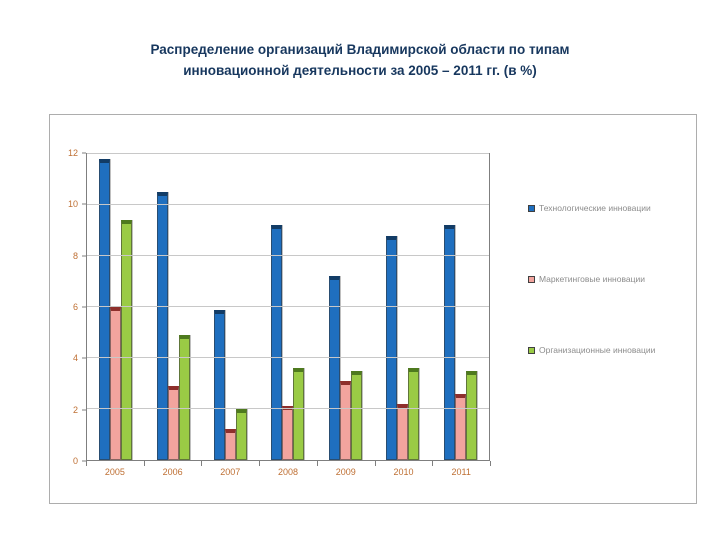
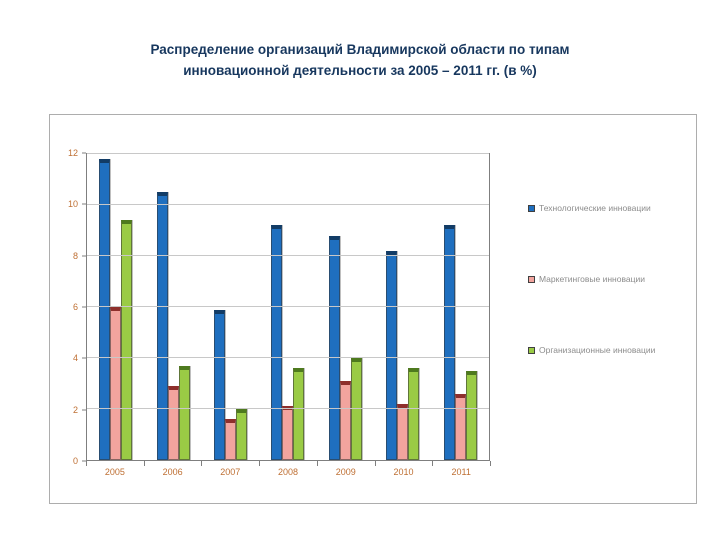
Организационные инновации/2006: 4.9 -> 3.7
Маркетинговые инновации/2007: 1.2 -> 1.6
Технологические инновации/2009: 7.2 -> 8.8
Организационные инновации/2009: 3.5 -> 4.0
Технологические инновации/2010: 8.8 -> 8.2
